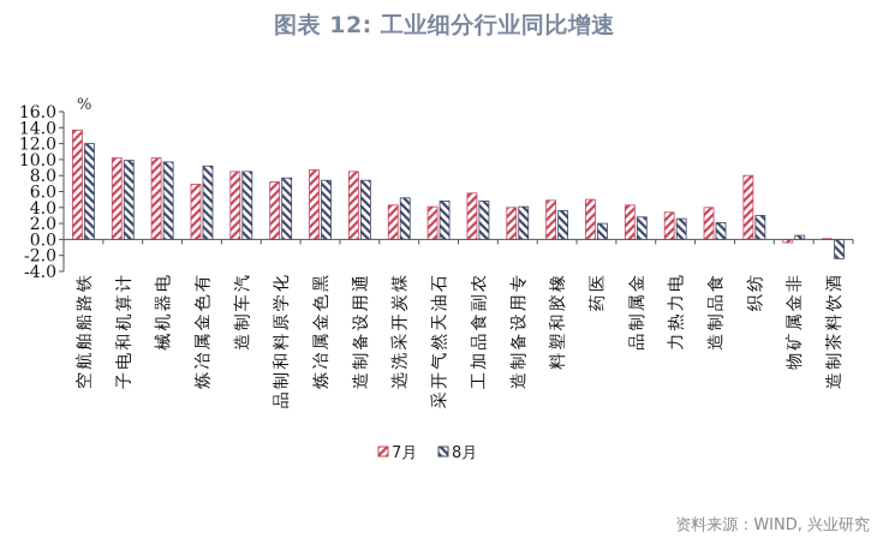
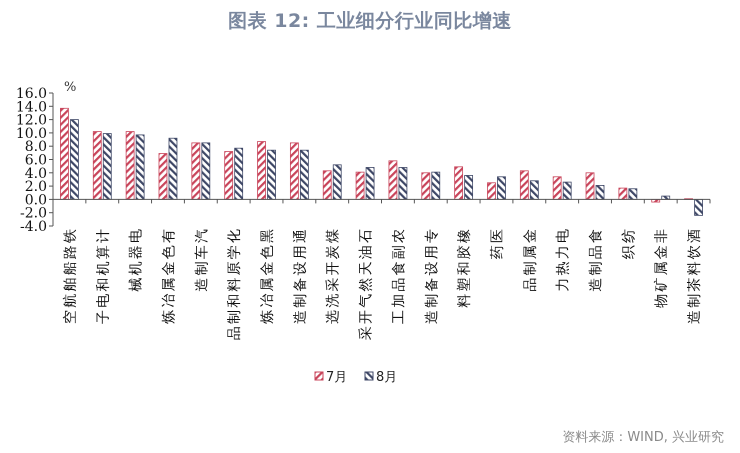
7月/医药: 5 -> 2
8月/医药: 2 -> 3
7月/纺织: 8 -> 2
8月/纺织: 3 -> 2
